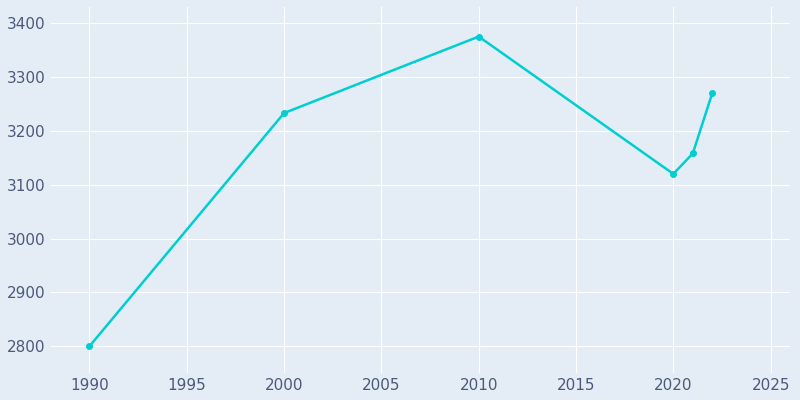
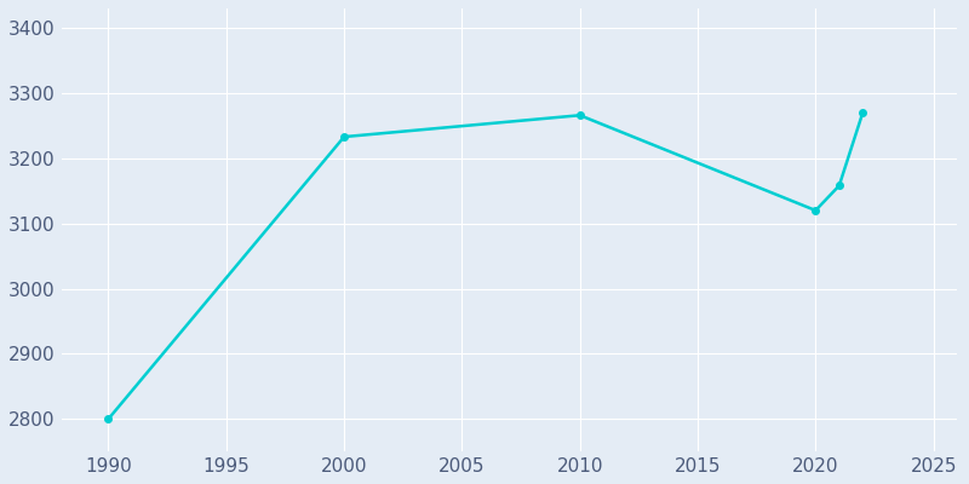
2010: 3375 -> 3266
